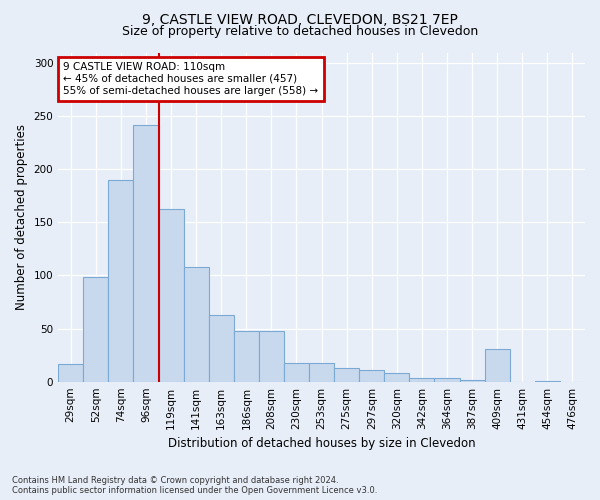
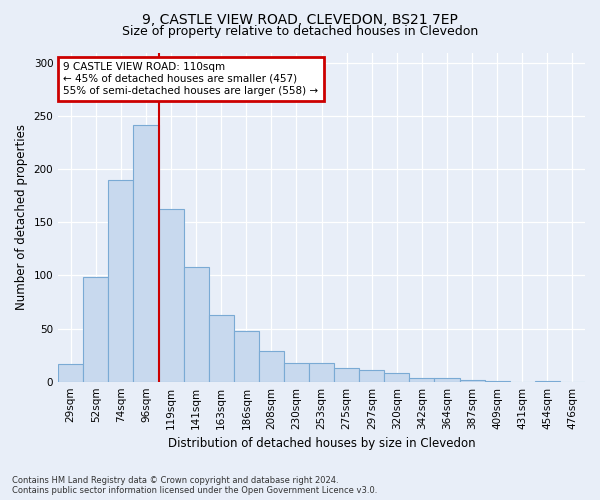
208sqm: 48 -> 29
409sqm: 31 -> 1
